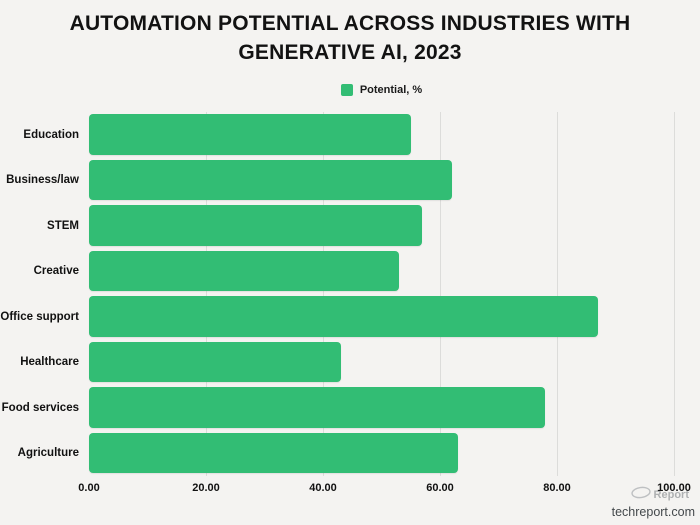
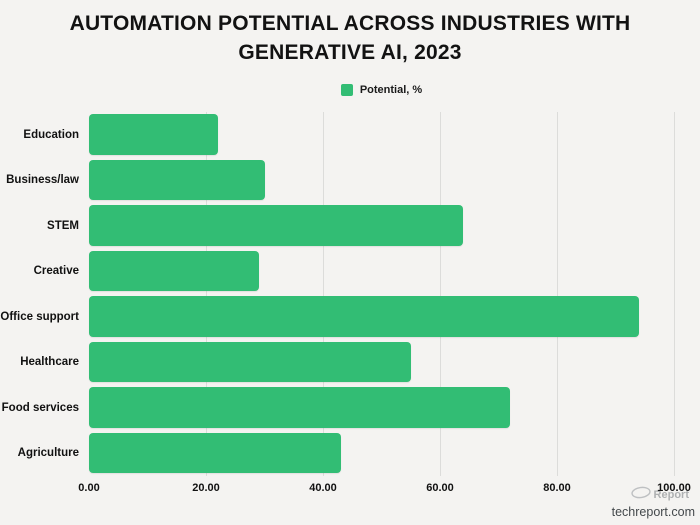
Education: 55 -> 22
Business/law: 62 -> 30
STEM: 57 -> 64
Creative: 53 -> 29
Office support: 87 -> 94
Healthcare: 43 -> 55
Food services: 78 -> 72
Agriculture: 63 -> 43
